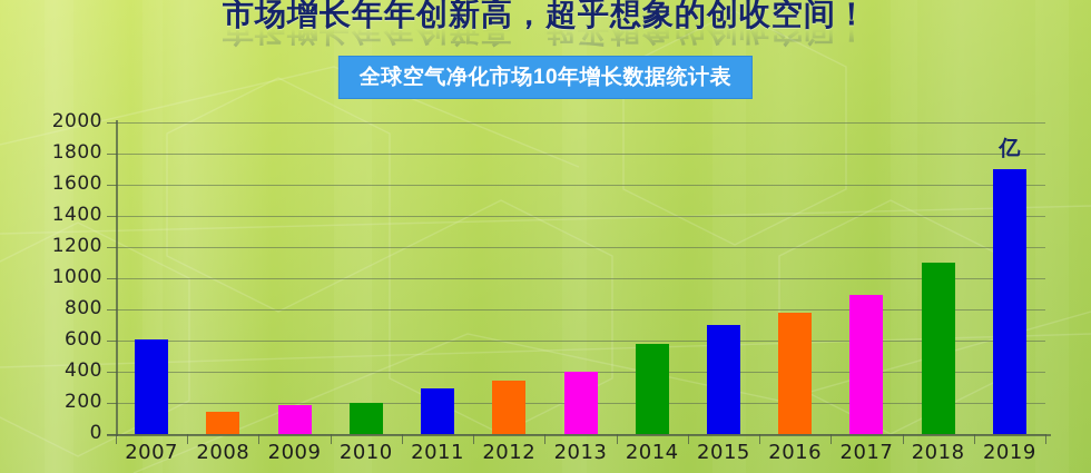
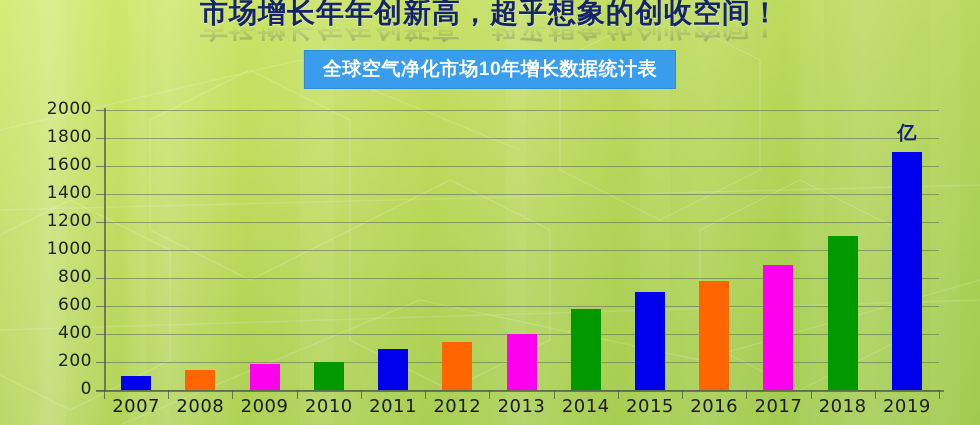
2007: 610 -> 100
